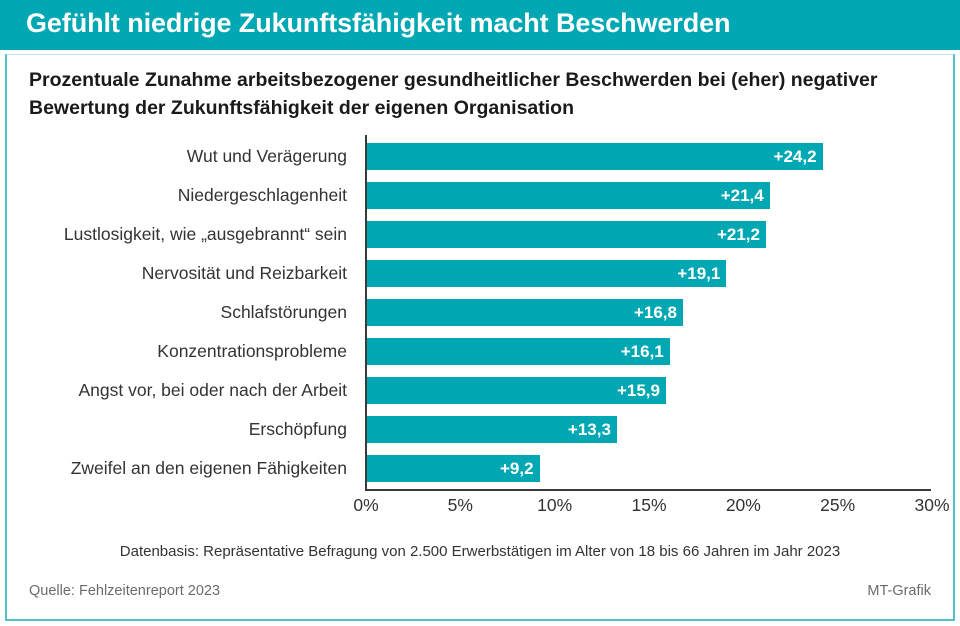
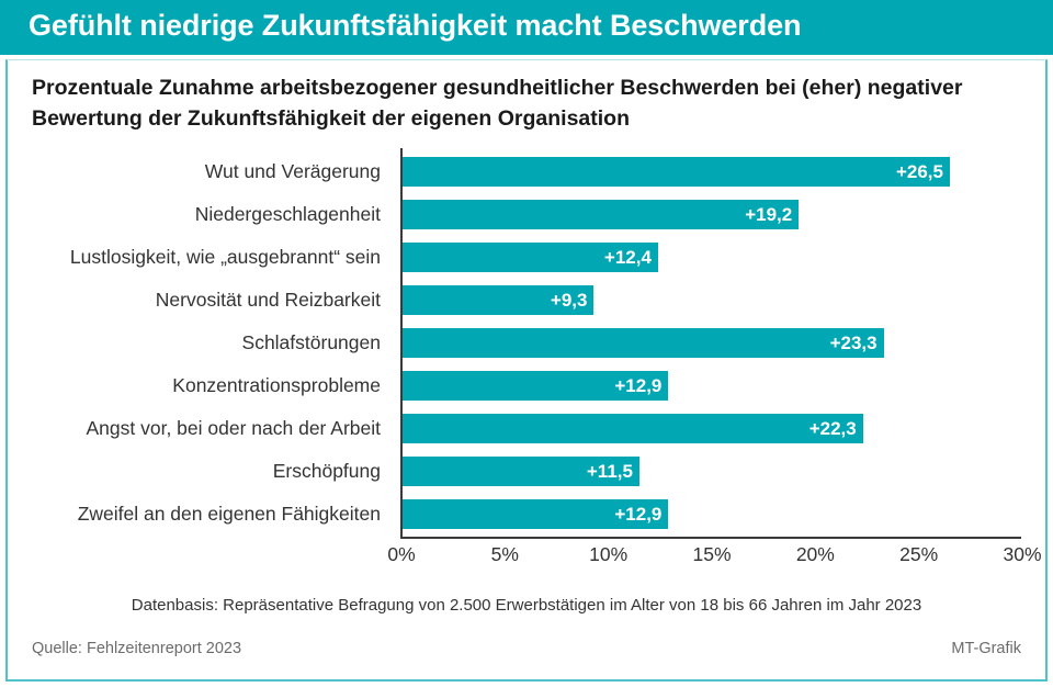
Wut und Verägerung: +24,2 -> +26,5
Niedergeschlagenheit: +21,4 -> +19,2
Lustlosigkeit, wie „ausgebrannt“ sein: +21,2 -> +12,4
Nervosität und Reizbarkeit: +19,1 -> +9,3
Schlafstörungen: +16,8 -> +23,3
Konzentrationsprobleme: +16,1 -> +12,9
Angst vor, bei oder nach der Arbeit: +15,9 -> +22,3
Erschöpfung: +13,3 -> +11,5
Zweifel an den eigenen Fähigkeiten: +9,2 -> +12,9
